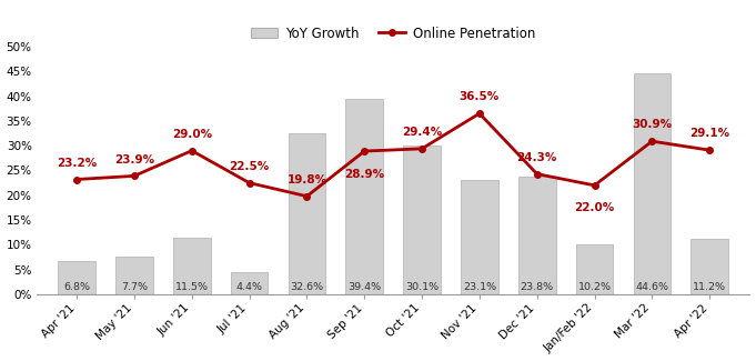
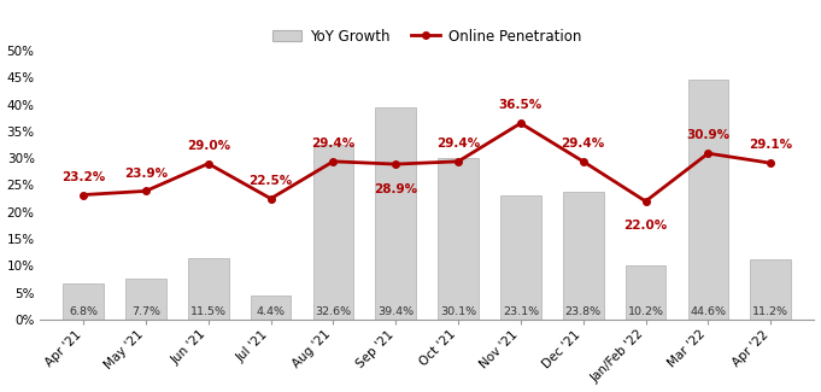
Online Penetration/Aug '21: 19.8% -> 29.4%
Online Penetration/Dec '21: 24.3% -> 29.4%
